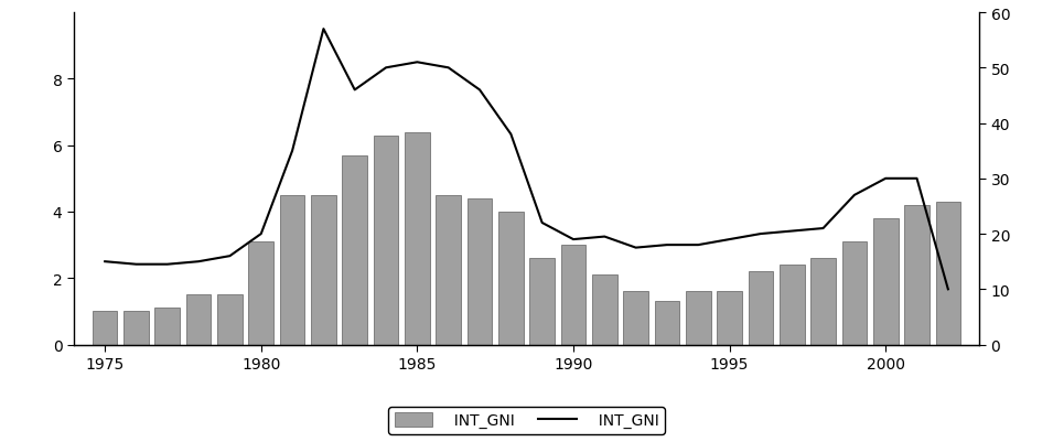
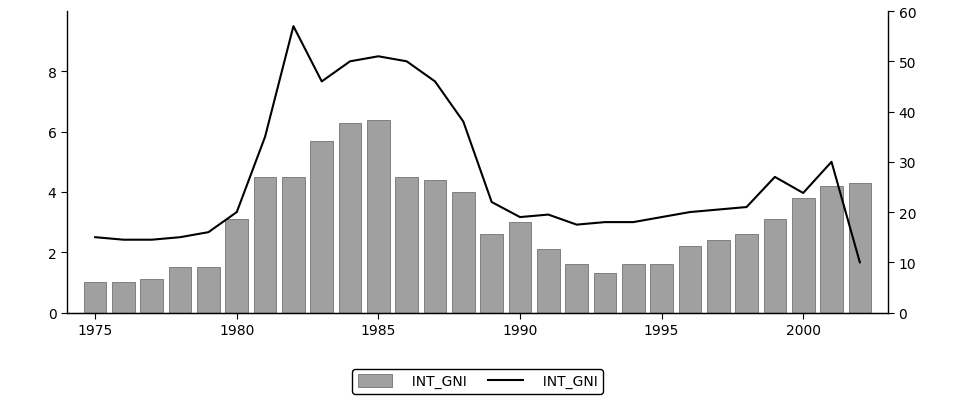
INT_GNI/2000: 30.0 -> 23.8
